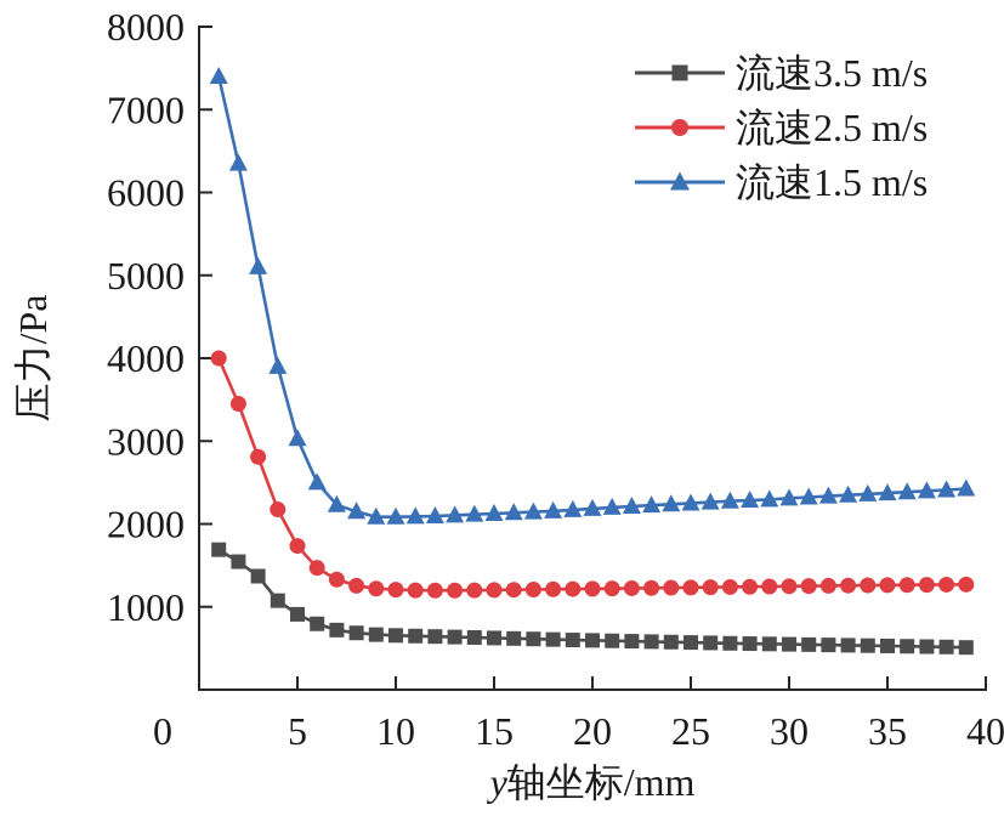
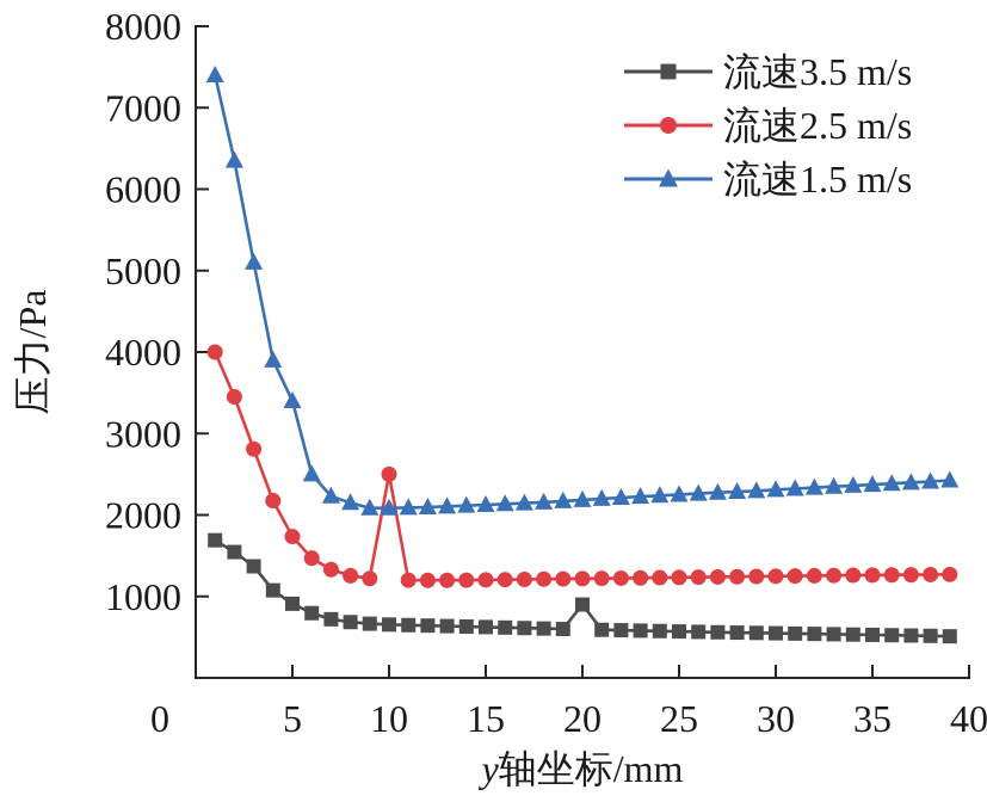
流速1.5 m/s/5: 3000 -> 3400
流速2.5 m/s/10: 1200 -> 2500
流速3.5 m/s/20: 600 -> 900
